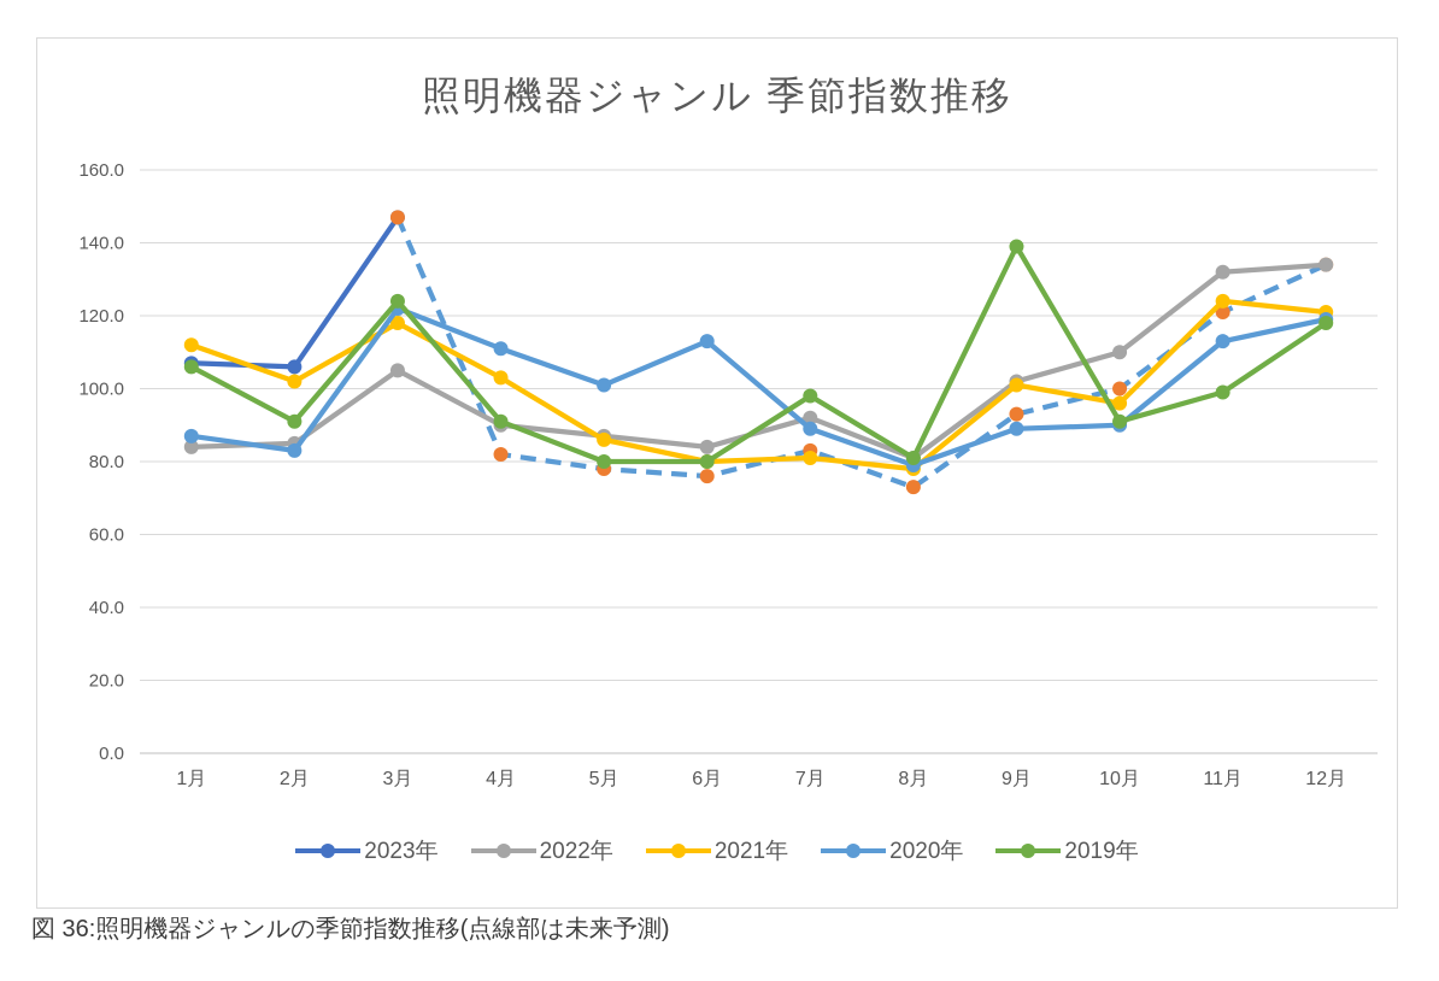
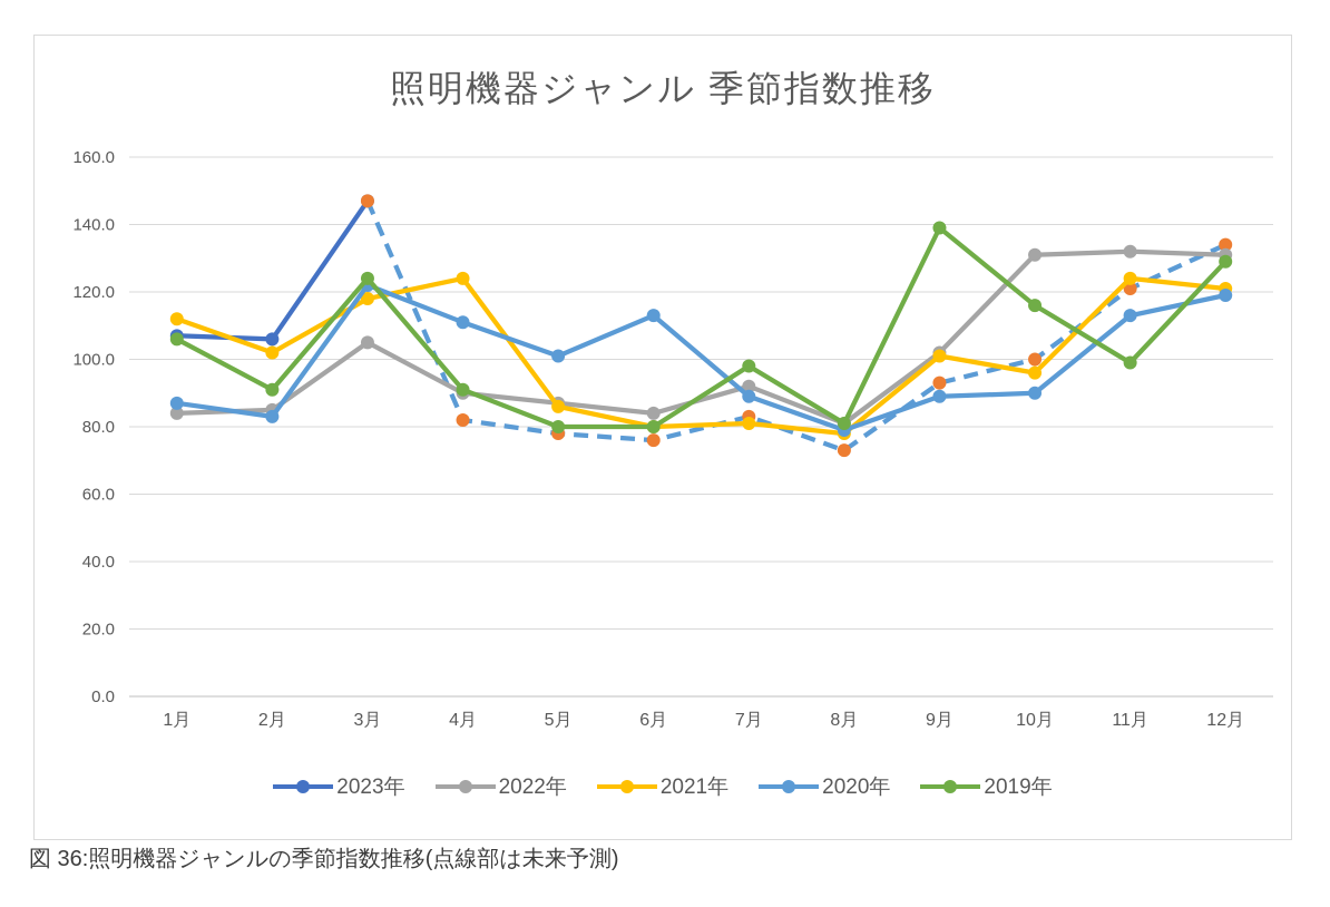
2021年/4月: 103 -> 124
2022年/10月: 110 -> 131
2019年/10月: 91 -> 116
2022年/12月: 134 -> 131
2019年/12月: 118 -> 129
